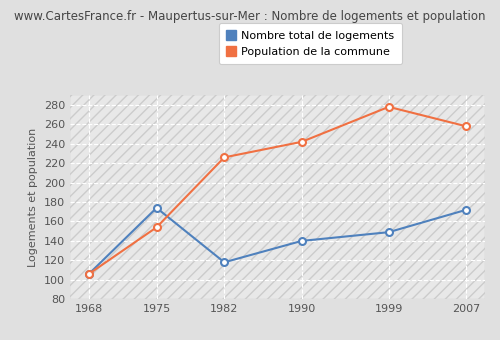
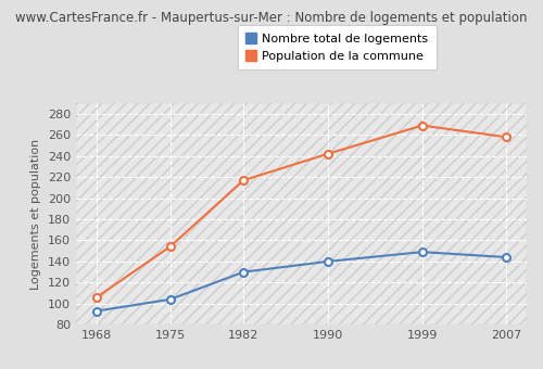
Nombre total de logements/1968: 106 -> 93
Nombre total de logements/1975: 174 -> 104
Nombre total de logements/1982: 118 -> 130
Population de la commune/1982: 226 -> 217
Population de la commune/1999: 278 -> 269
Nombre total de logements/2007: 172 -> 144
